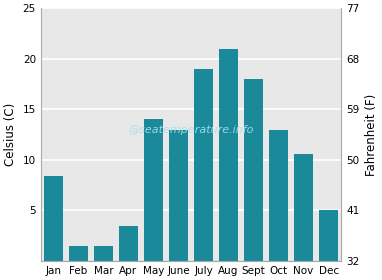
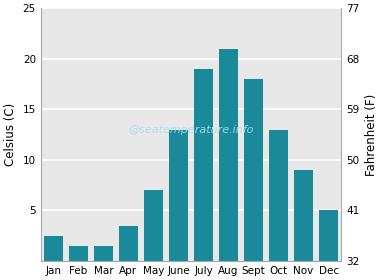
Jan: 8.4 -> 2.5
May: 14.0 -> 7.0
Nov: 10.6 -> 9.0
